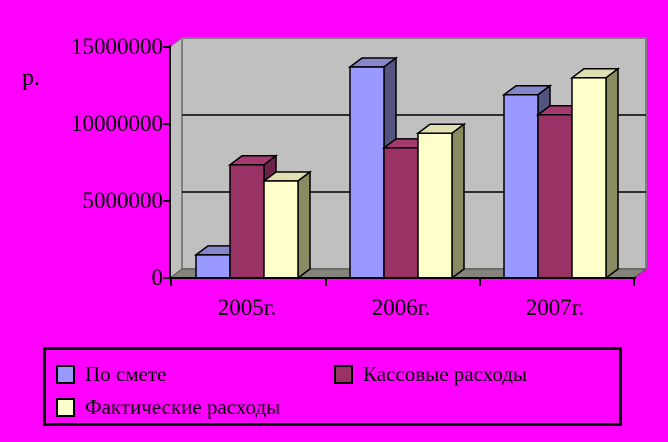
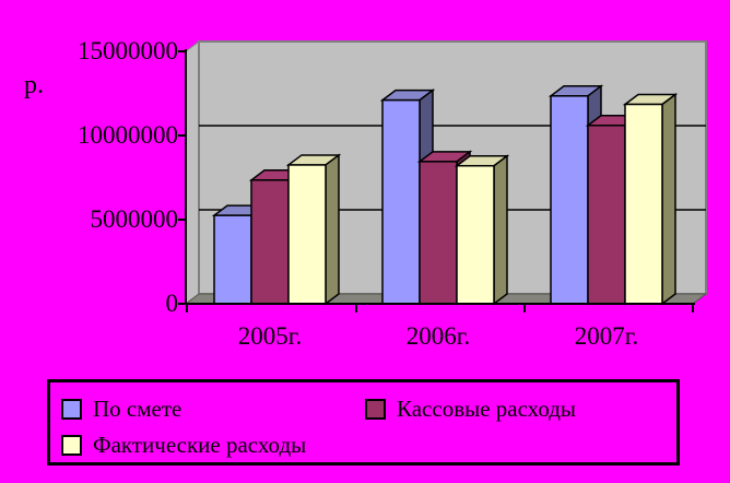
По смете/2005г.: 1500000 -> 5200000
Фактические расходы/2005г.: 6300000 -> 8200000
По смете/2006г.: 13700000 -> 12100000
Фактические расходы/2006г.: 9400000 -> 8200000
По смете/2007г.: 11900000 -> 12400000
Фактические расходы/2007г.: 13000000 -> 11800000
